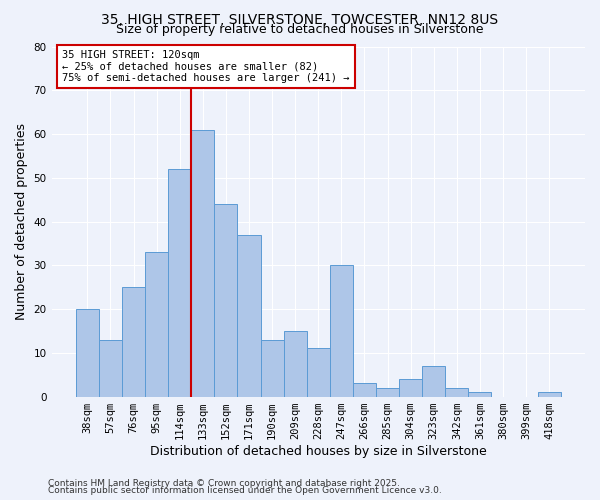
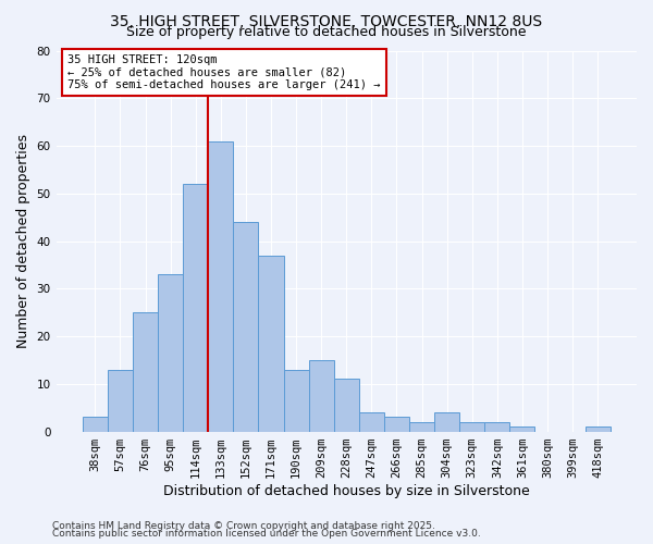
38sqm: 20 -> 3
247sqm: 30 -> 4
323sqm: 7 -> 2
